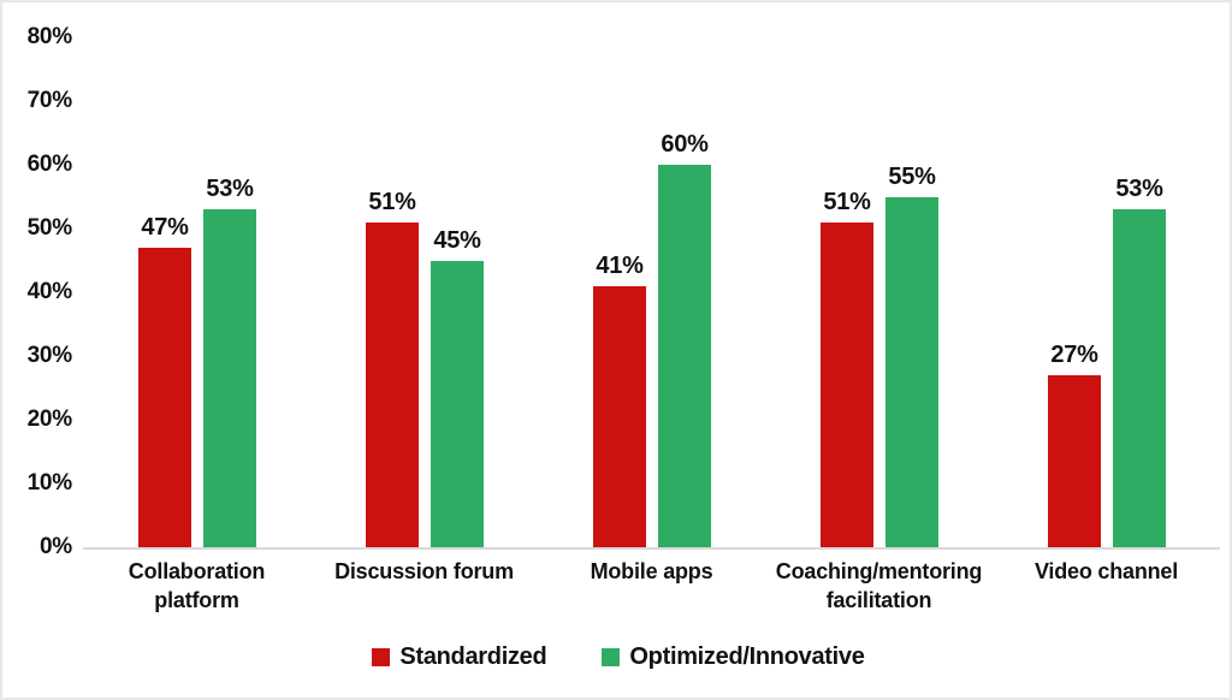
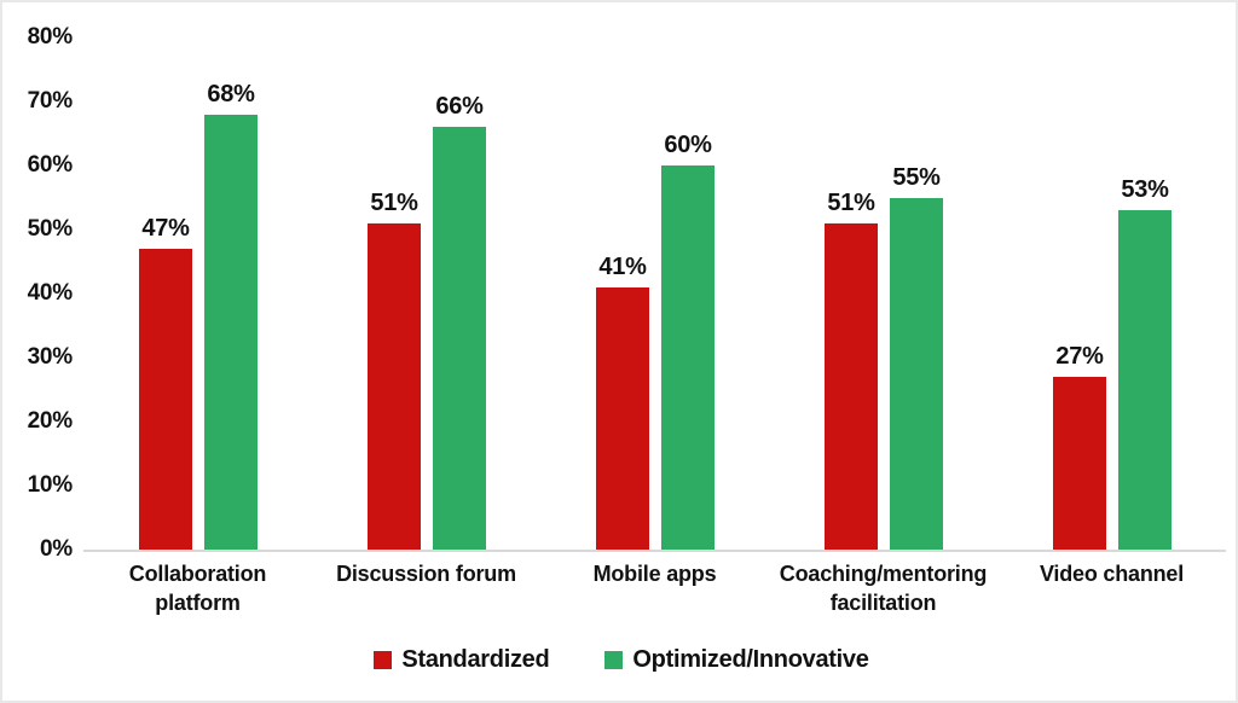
Optimized/Innovative/Collaboration platform: 53% -> 68%
Optimized/Innovative/Discussion forum: 45% -> 66%
